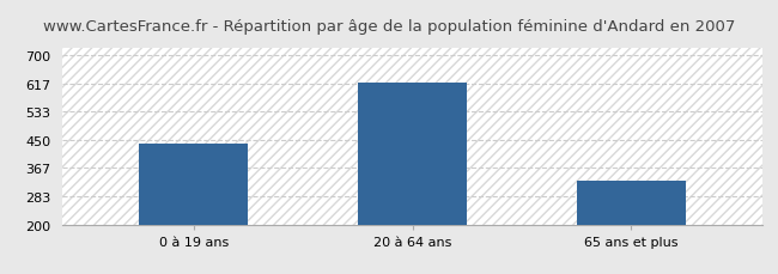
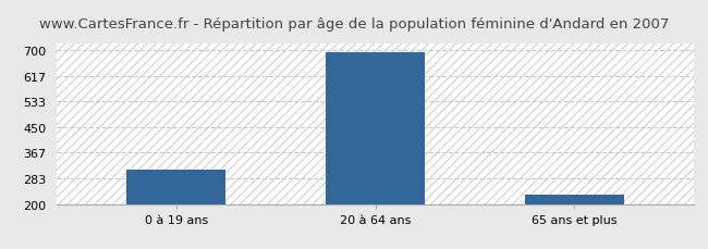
0 à 19 ans: 440 -> 310
20 à 64 ans: 620 -> 693
65 ans et plus: 330 -> 232
